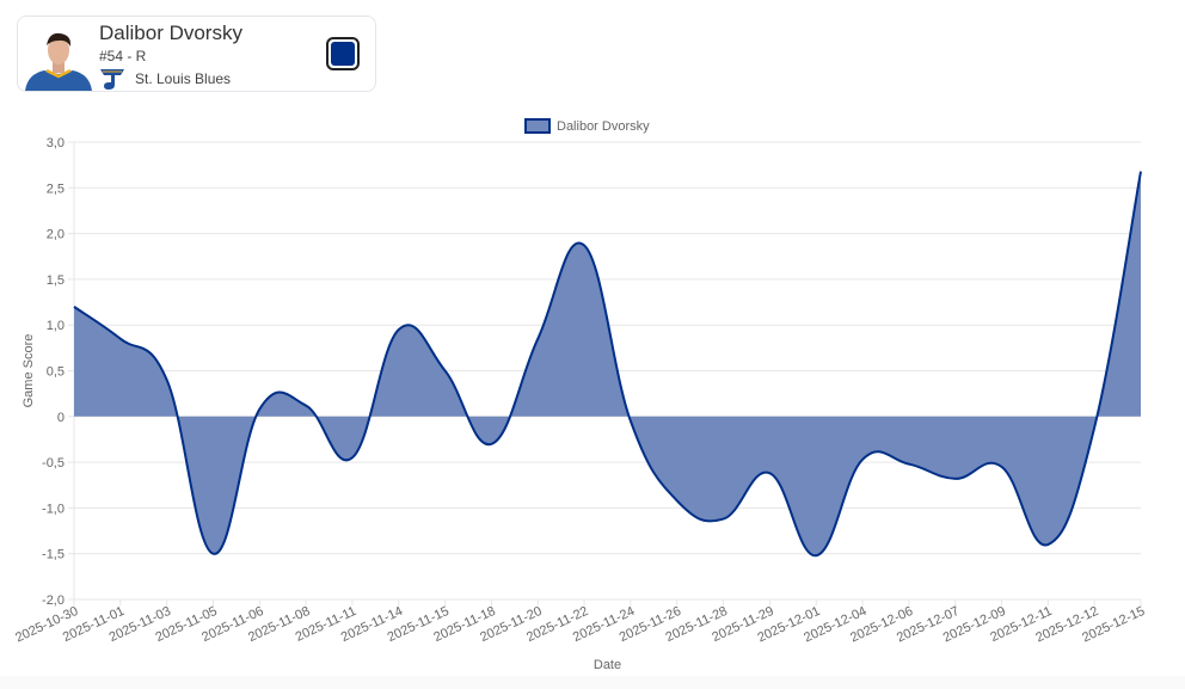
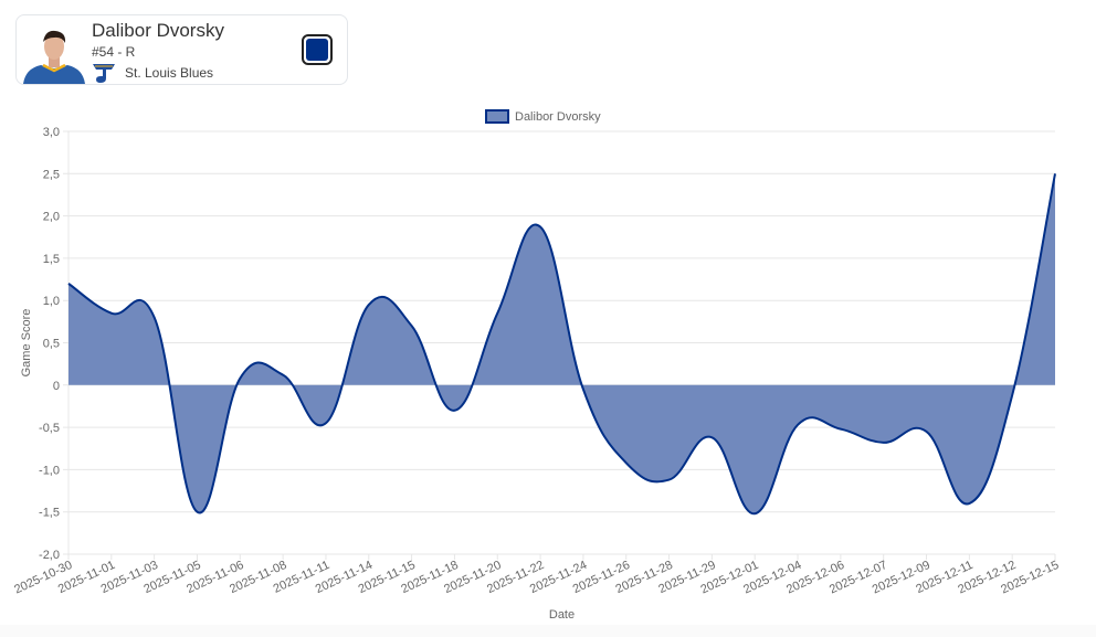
2025-11-03: 0,4 -> 0,8
2025-11-15: 0,5 -> 0,7
2025-12-15: 2,7 -> 2,5
